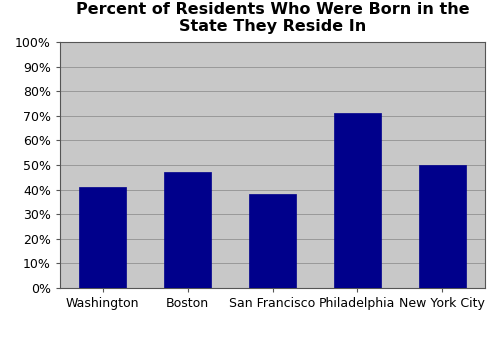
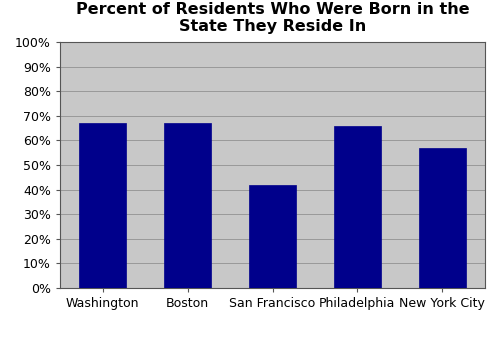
Washington: 41% -> 67%
Boston: 47% -> 67%
San Francisco: 38% -> 42%
Philadelphia: 71% -> 66%
New York City: 50% -> 57%
